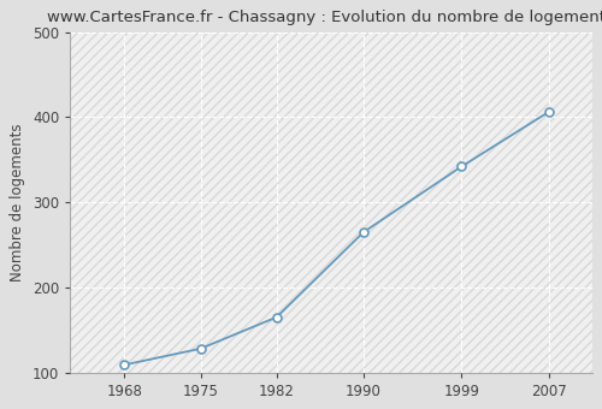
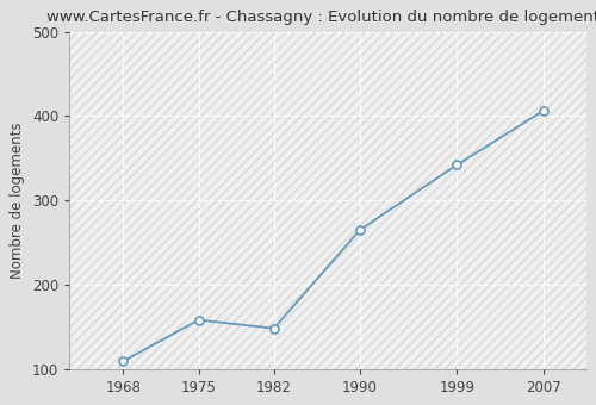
1975: 128 -> 158
1982: 165 -> 148
